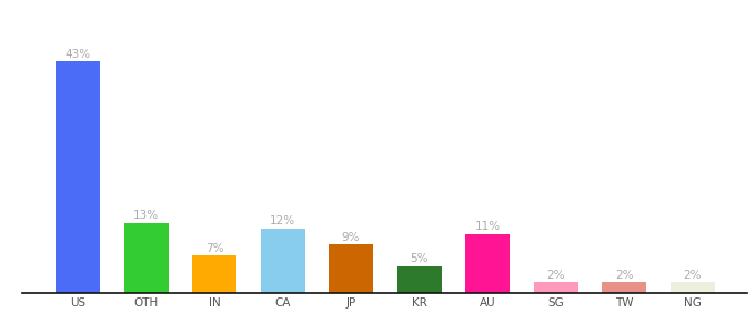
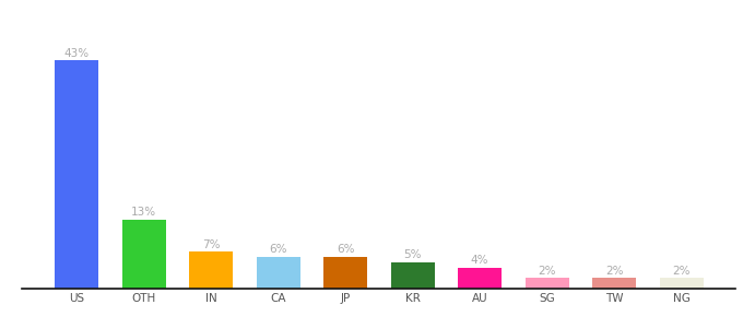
CA: 12% -> 6%
JP: 9% -> 6%
AU: 11% -> 4%
